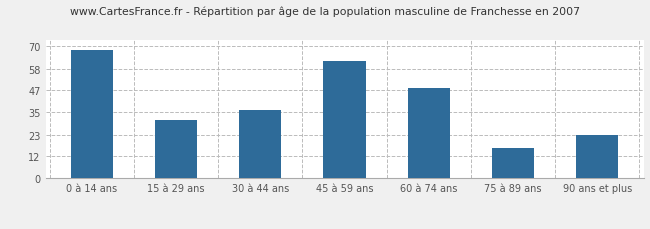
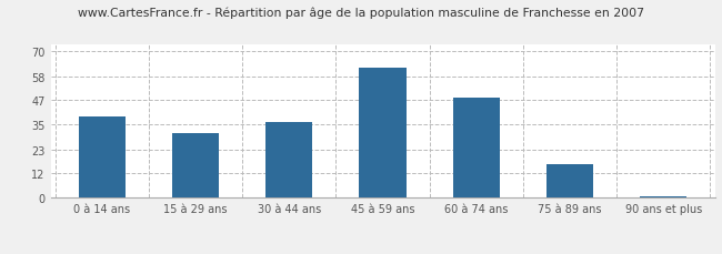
0 à 14 ans: 68 -> 39
90 ans et plus: 23 -> 1
